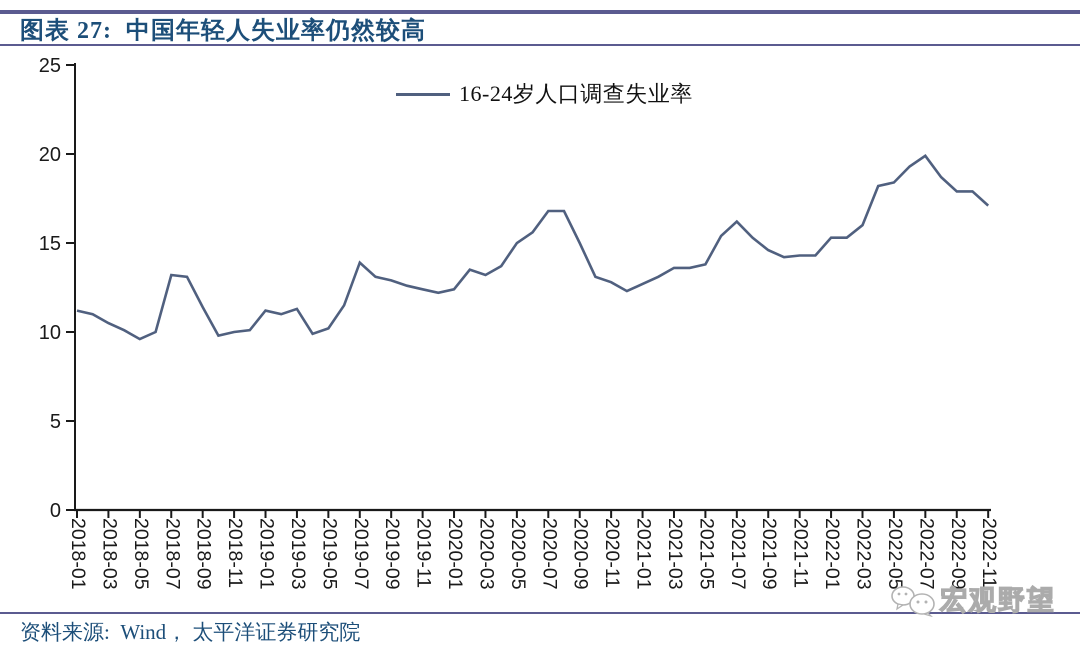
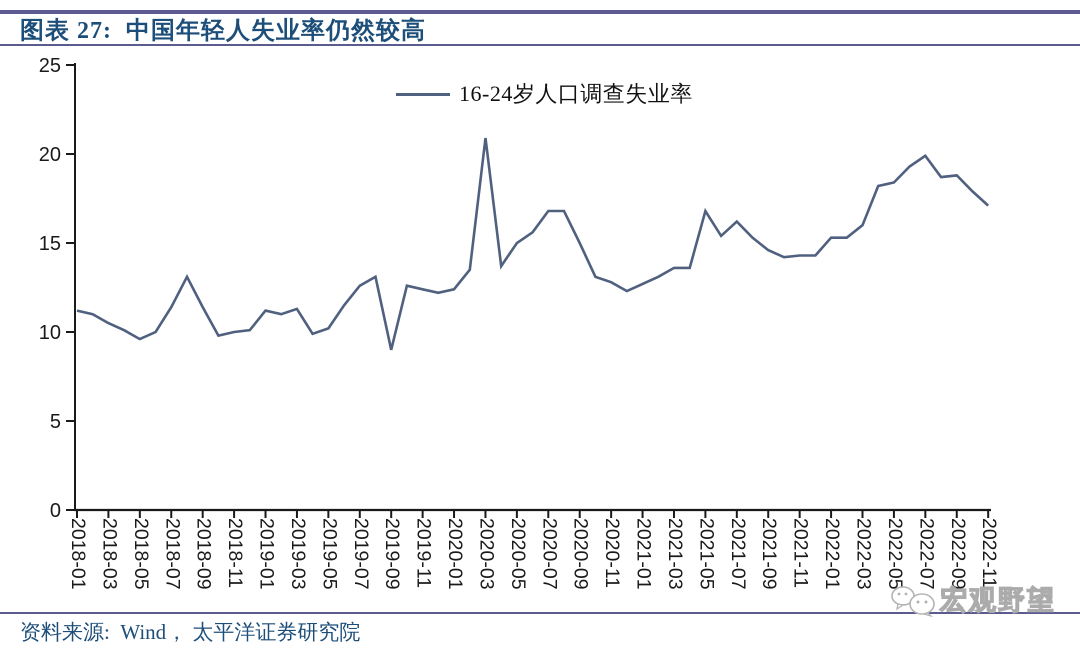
2018-07: 13.2 -> 11.4
2019-07: 13.9 -> 12.6
2019-09: 12.9 -> 9.0
2020-03: 13.2 -> 20.9
2021-05: 13.8 -> 16.8
2022-09: 17.9 -> 18.8
